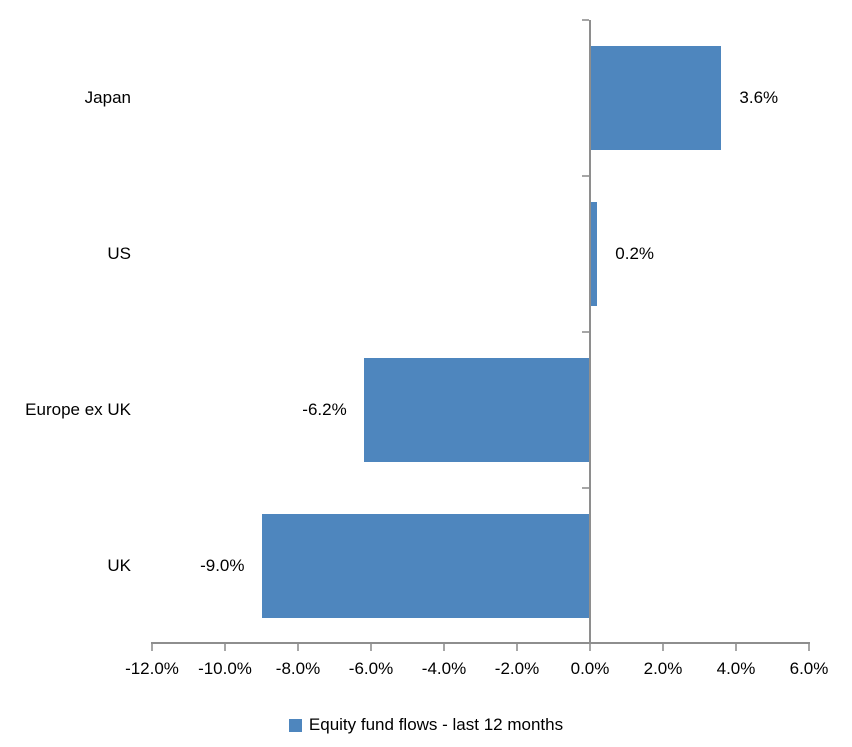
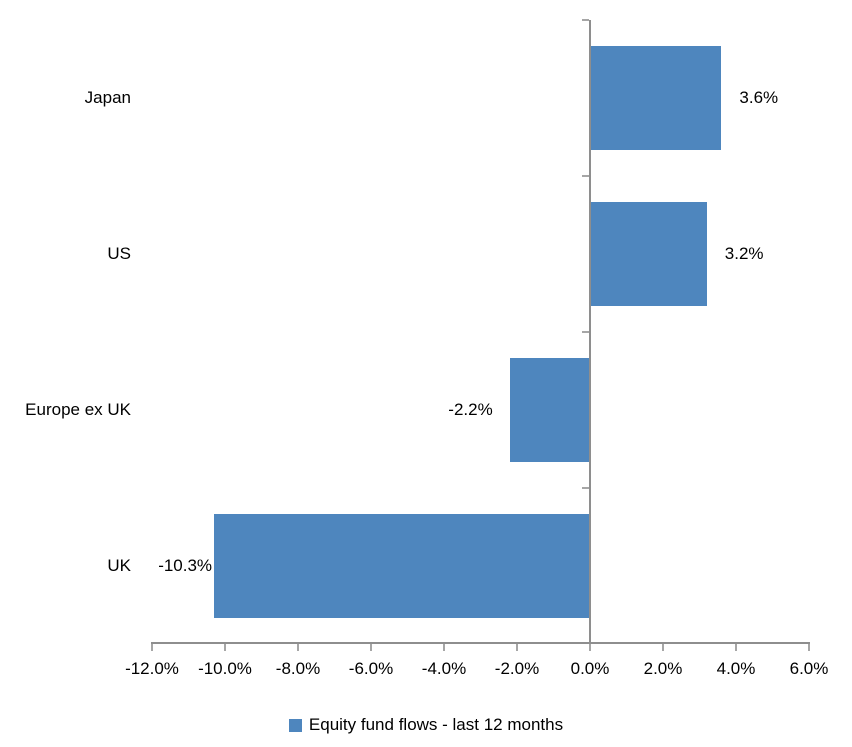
US: 0.2% -> 3.2%
Europe ex UK: -6.2% -> -2.2%
UK: -9.0% -> -10.3%
